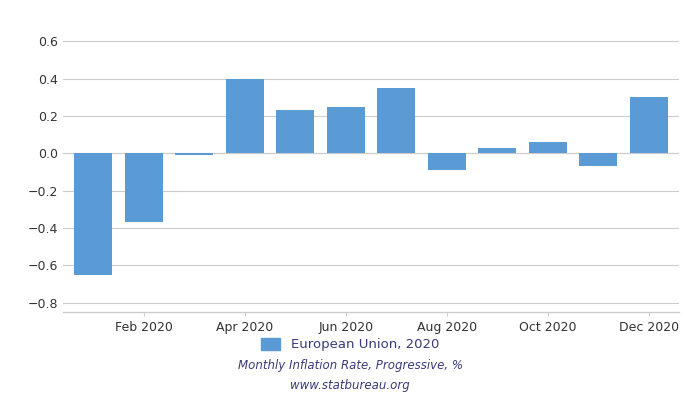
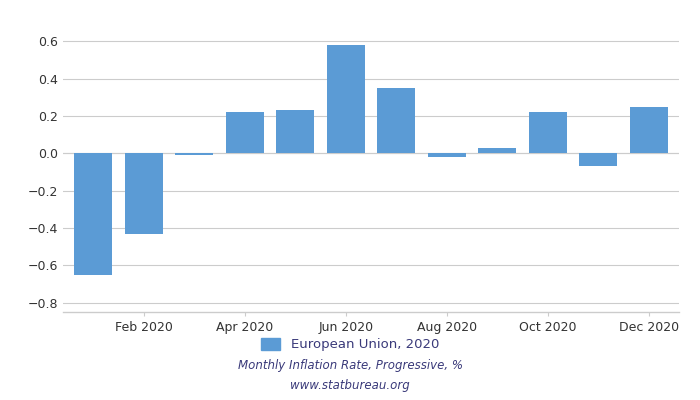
Feb 2020: -0.37 -> -0.43
Apr 2020: 0.40 -> 0.22
Jun 2020: 0.25 -> 0.58
Aug 2020: -0.09 -> -0.02
Oct 2020: 0.06 -> 0.22
Dec 2020: 0.30 -> 0.25
